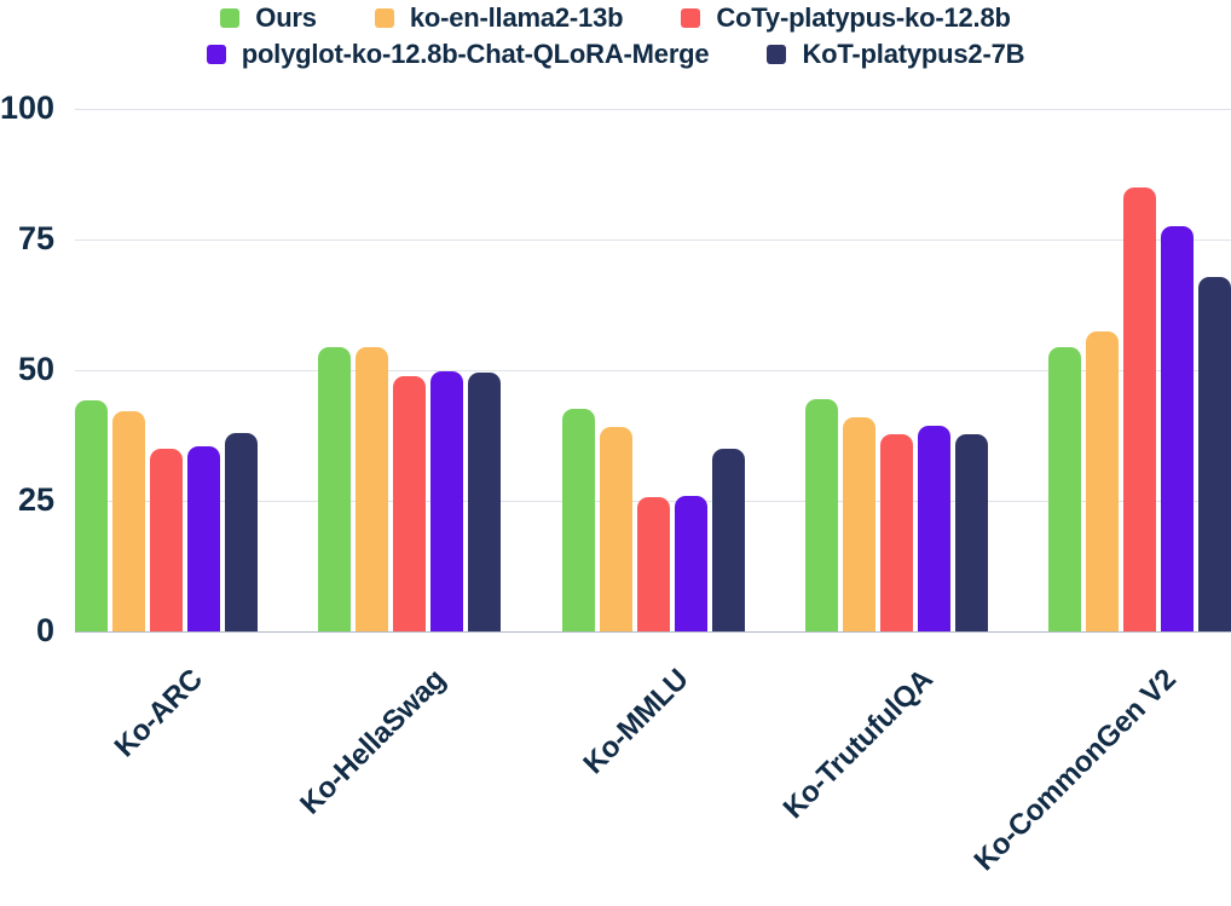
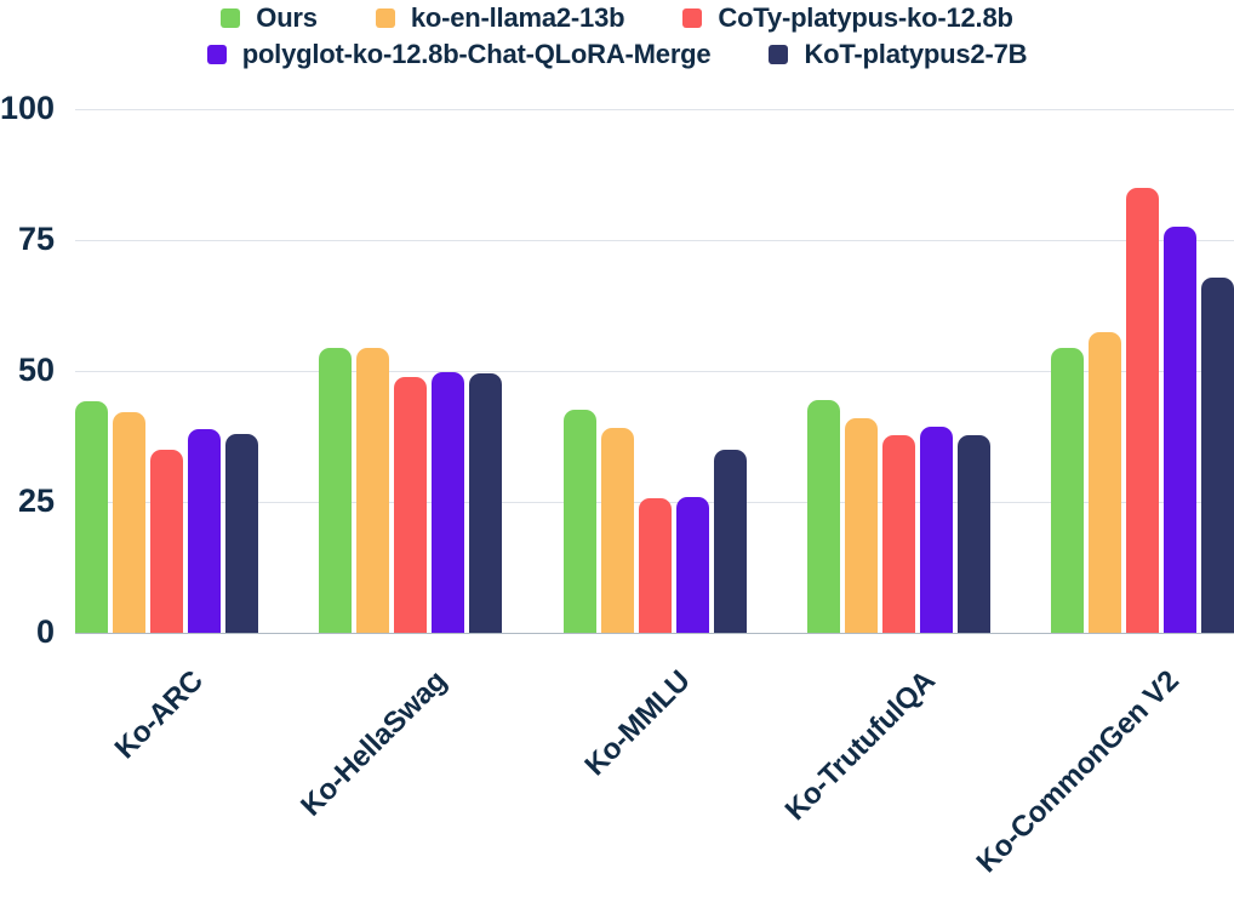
polyglot-ko-12.8b-Chat-QLoRA-Merge/Ko-ARC: 36 -> 39
